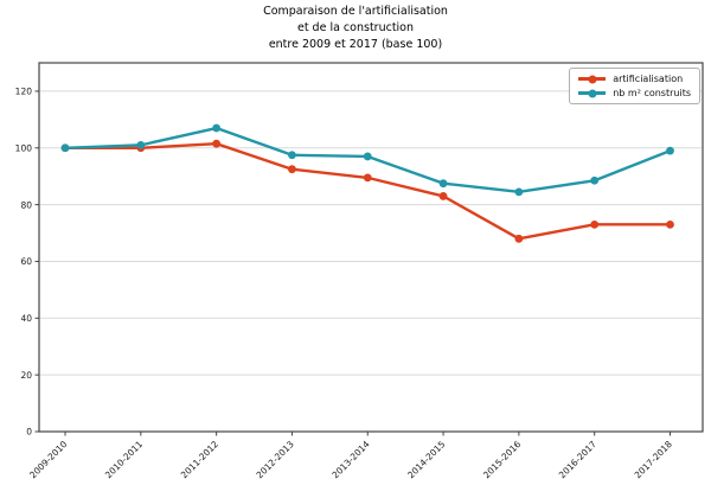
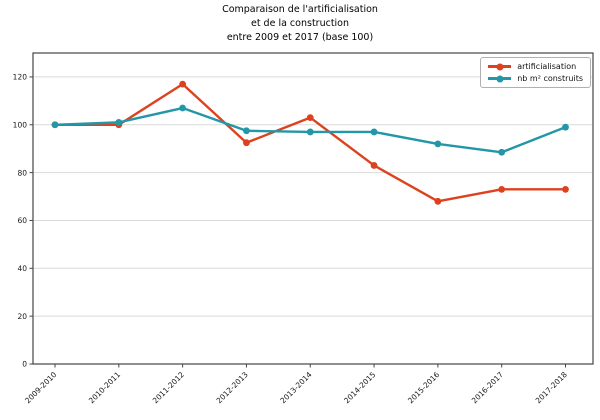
artificialisation/2011-2012: 102 -> 117
artificialisation/2013-2014: 90 -> 103
nb m² construits/2014-2015: 88 -> 97
nb m² construits/2015-2016: 84 -> 92
